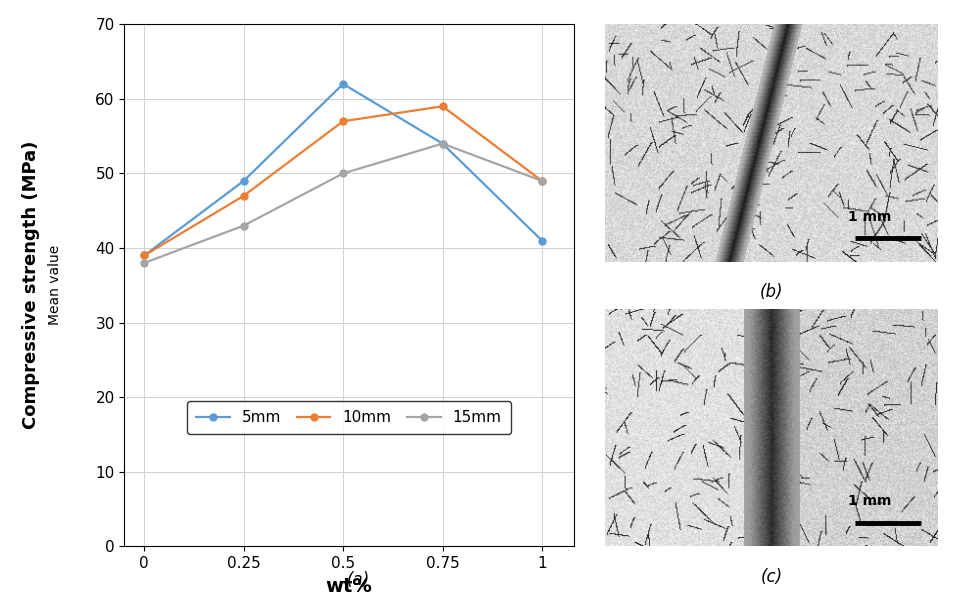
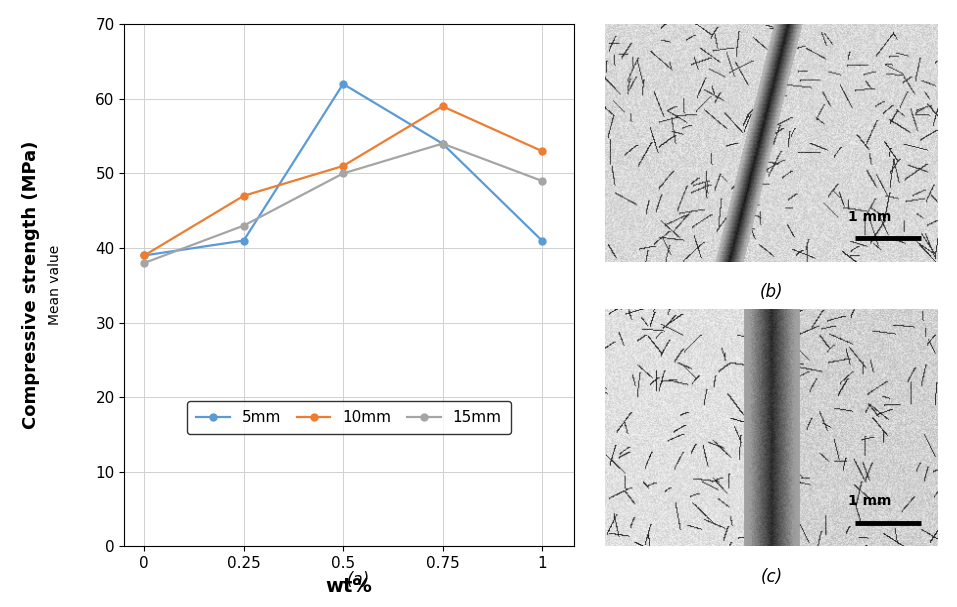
5mm/0.25: 49 -> 41
10mm/0.5: 57 -> 51
10mm/1: 49 -> 53
